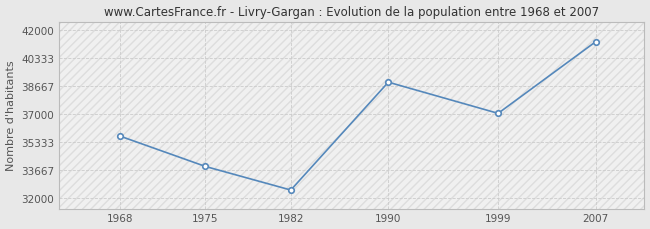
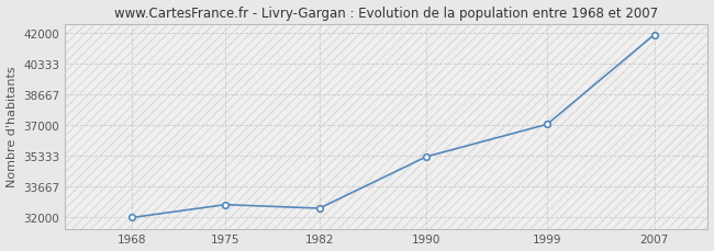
1968: 35700 -> 32000
1975: 33900 -> 32700
1990: 38900 -> 35300
2007: 41300 -> 41900
